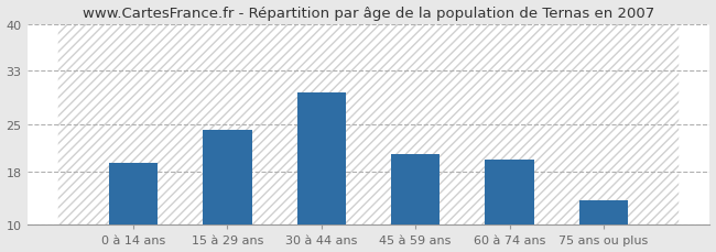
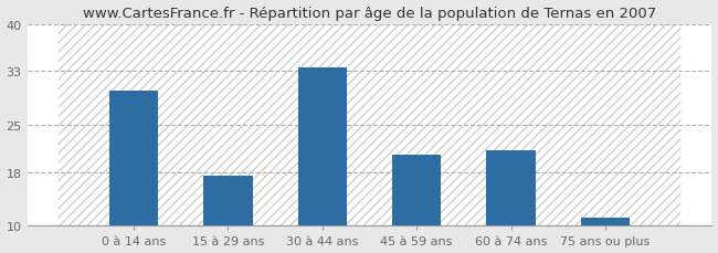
0 à 14 ans: 19.2 -> 30.0
15 à 29 ans: 24.2 -> 17.5
30 à 44 ans: 29.8 -> 33.5
60 à 74 ans: 19.8 -> 21.2
75 ans ou plus: 13.6 -> 11.2
